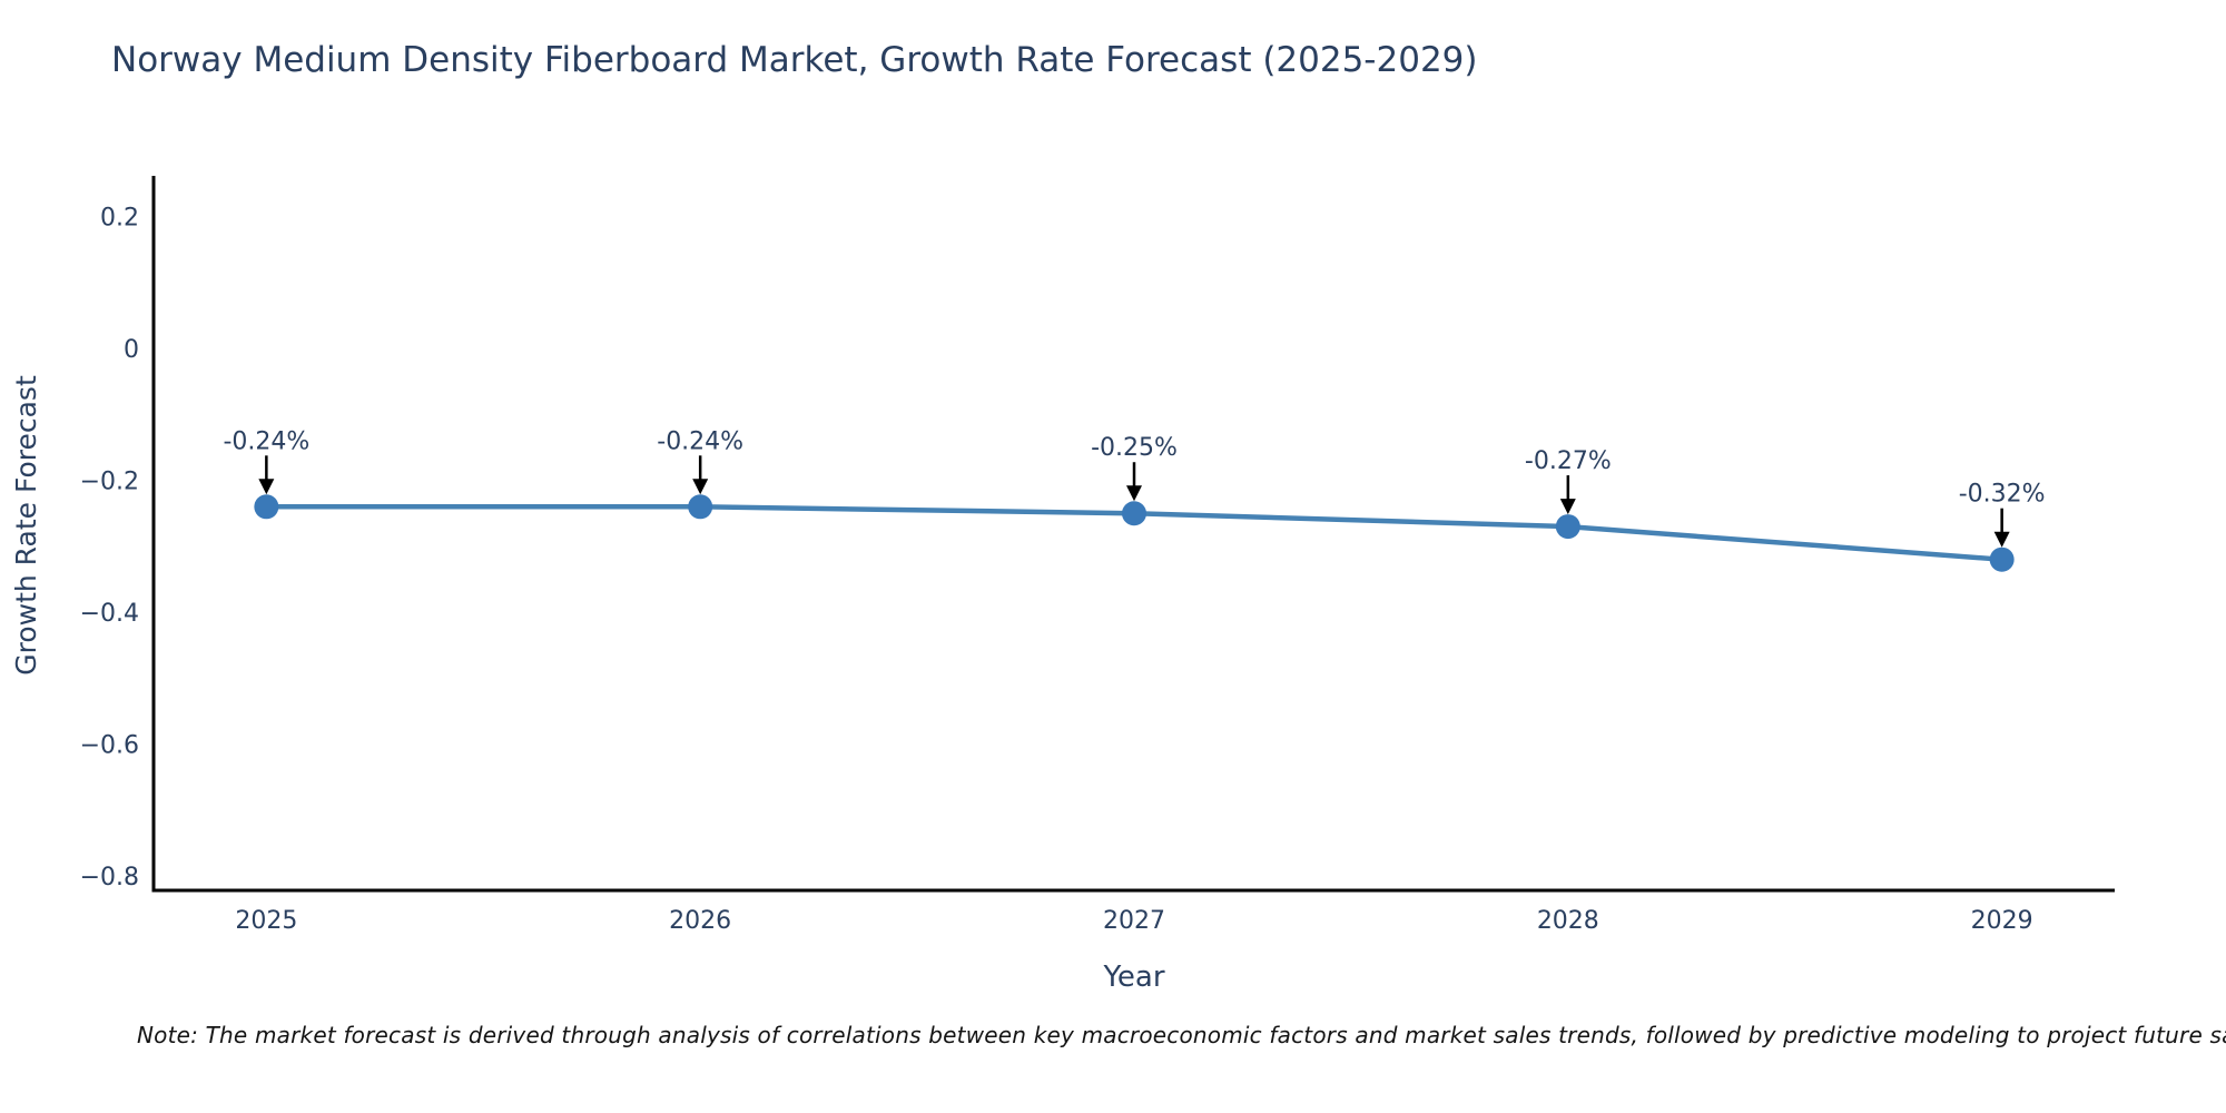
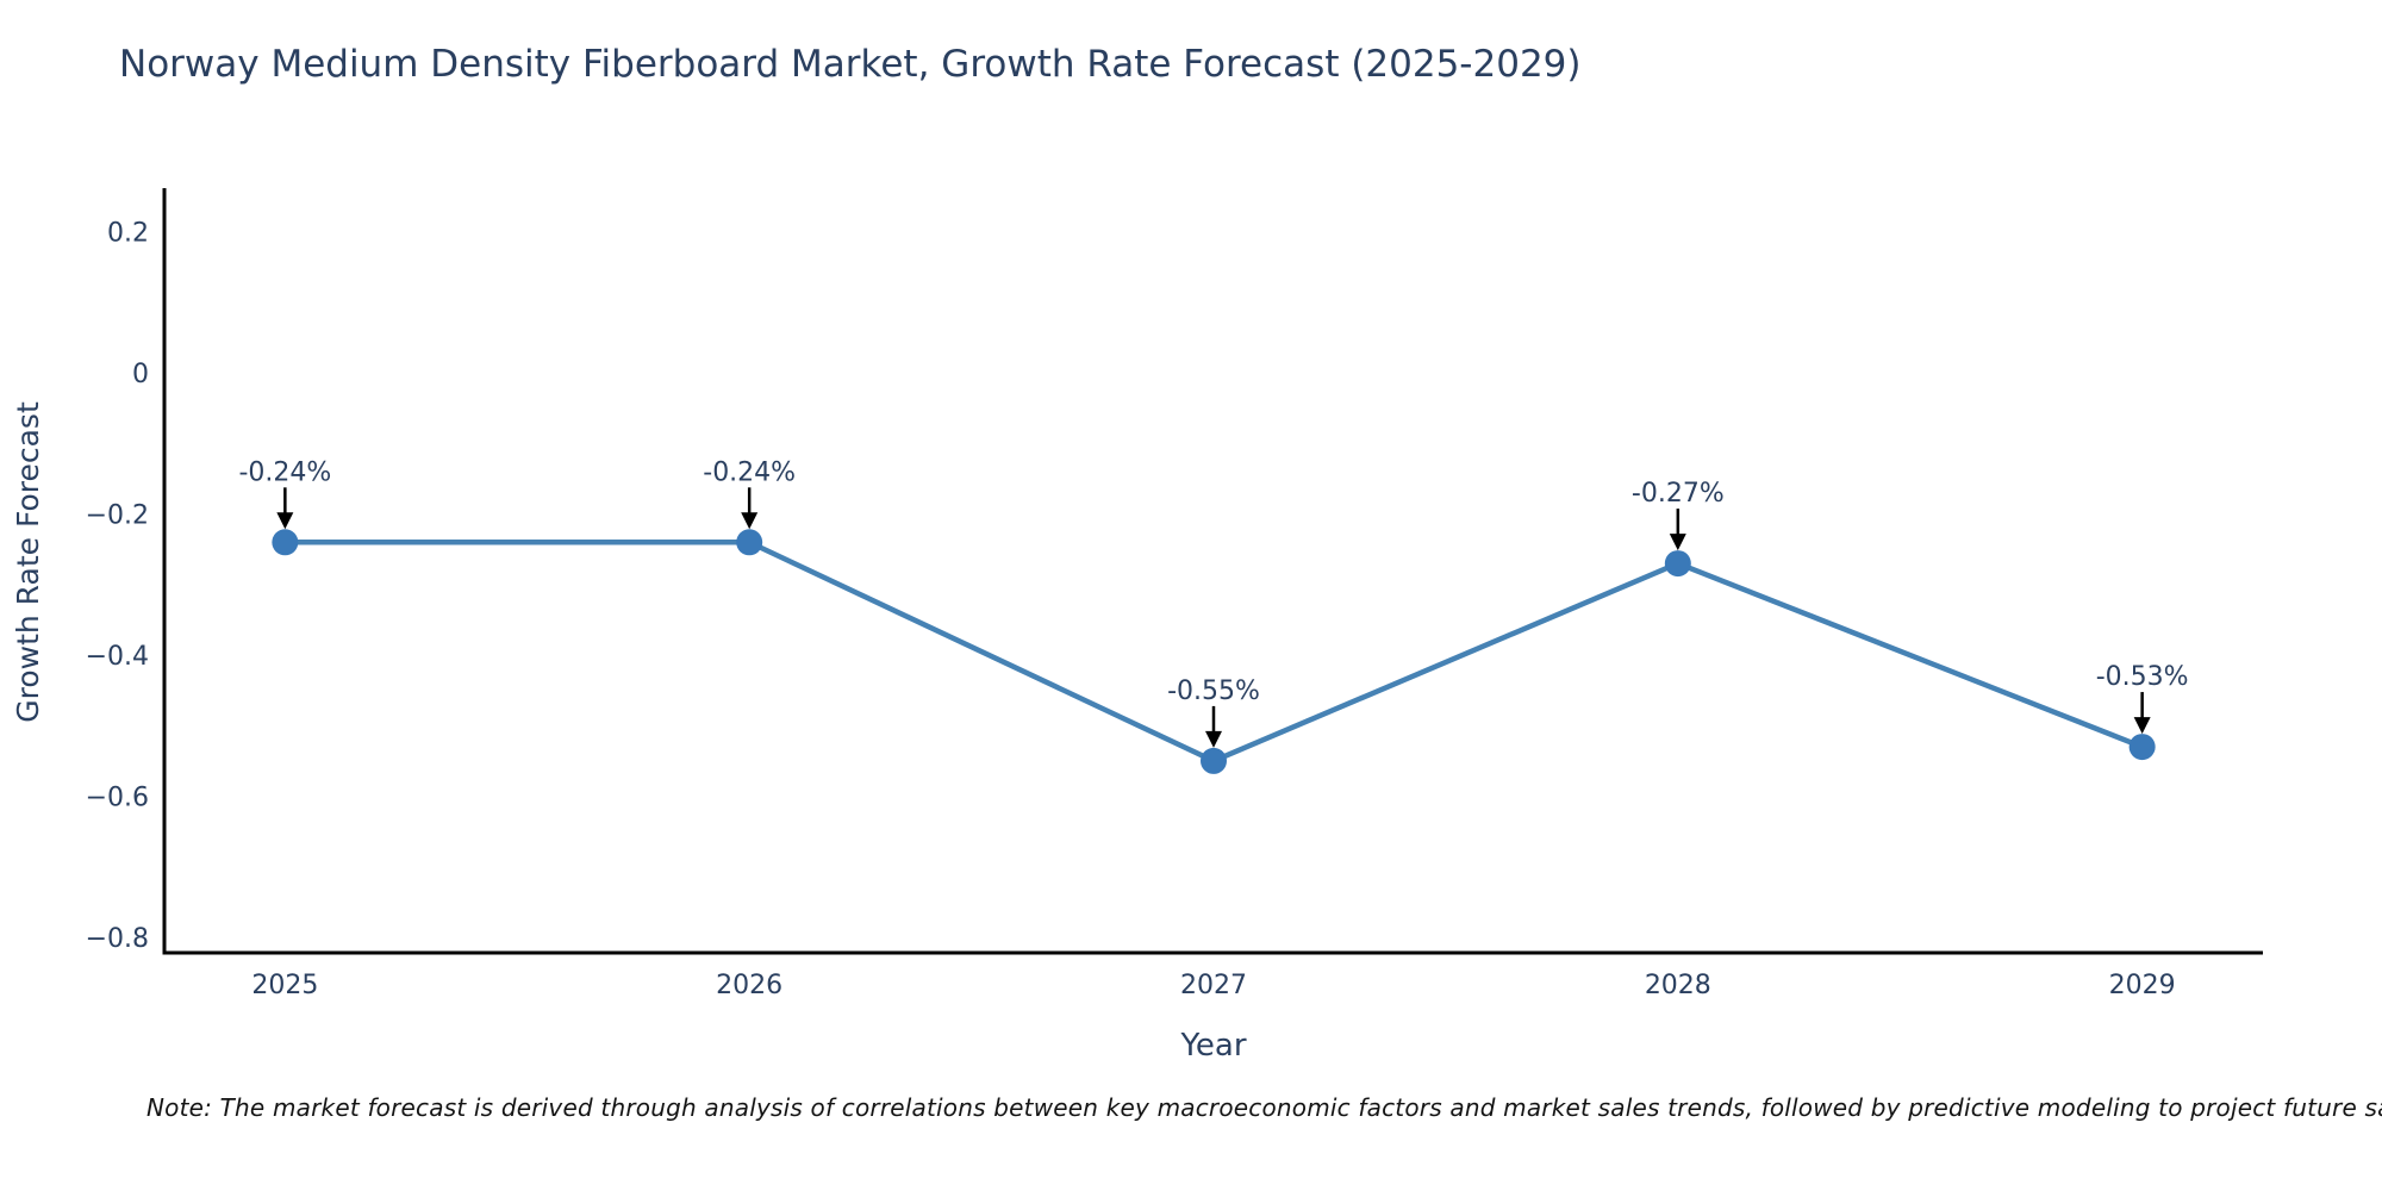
2027: -0.25% -> -0.55%
2029: -0.32% -> -0.53%
